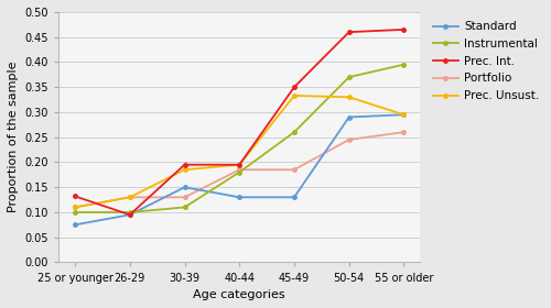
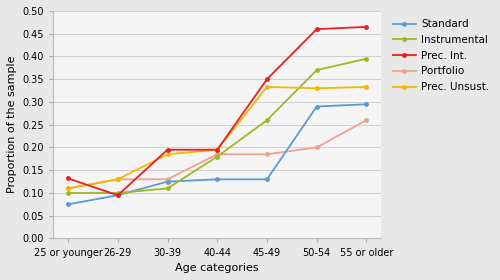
Standard/30-39: 0.150 -> 0.125
Portfolio/50-54: 0.245 -> 0.200
Prec. Unsust./55 or older: 0.295 -> 0.333
